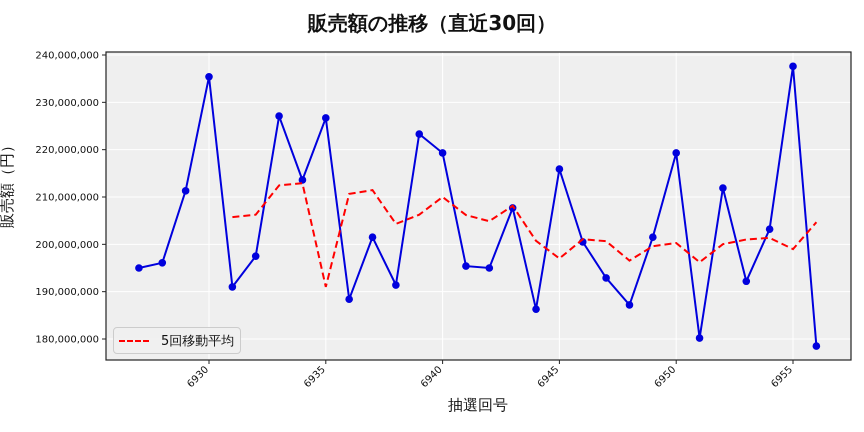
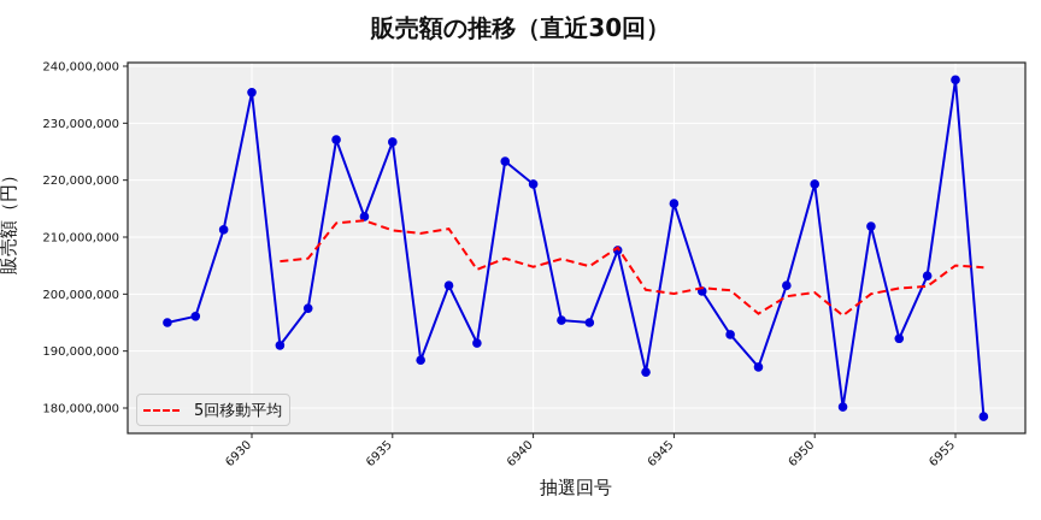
5回移動平均/6935: 191000000 -> 211000000
5回移動平均/6940: 210000000 -> 205000000
5回移動平均/6945: 197000000 -> 200000000
5回移動平均/6955: 199000000 -> 205000000
